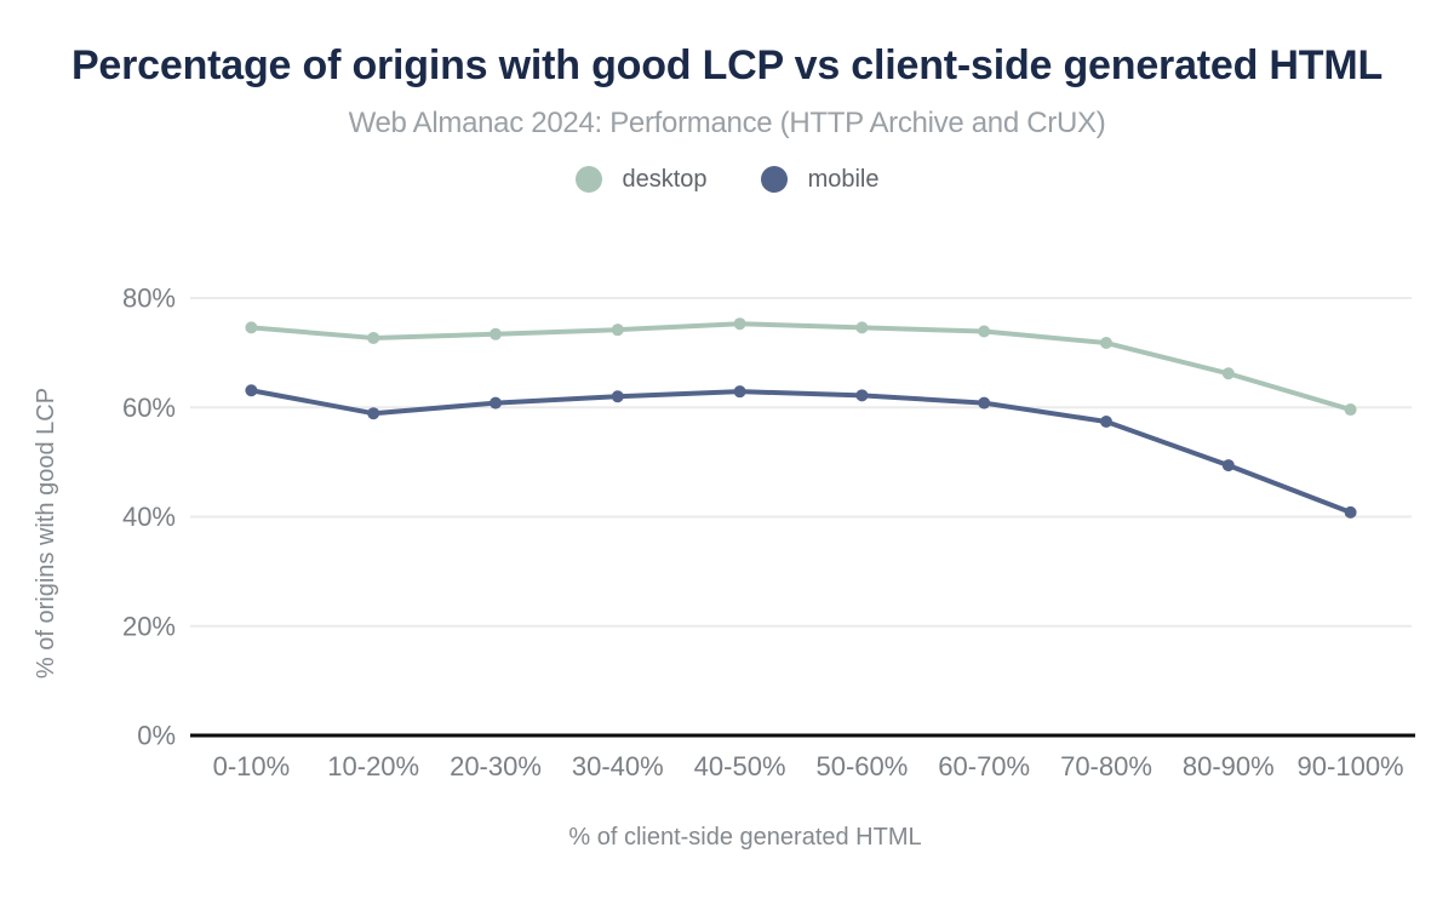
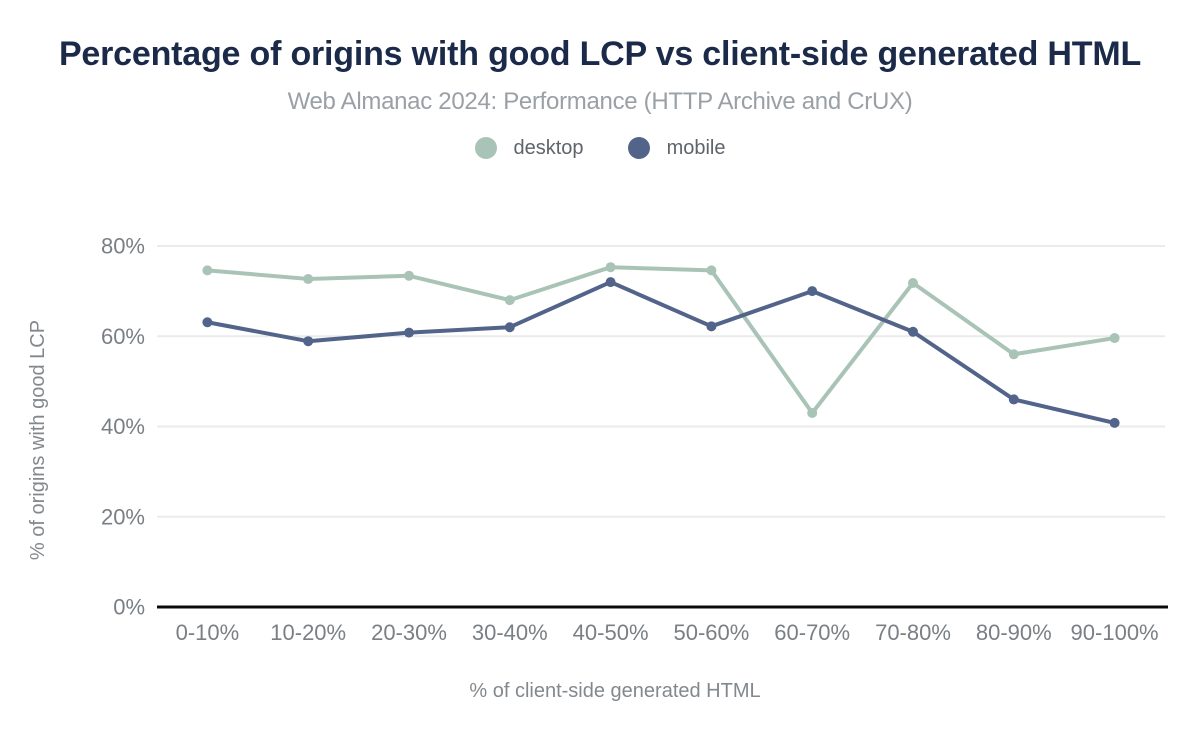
desktop/30-40%: 74% -> 68%
mobile/40-50%: 63% -> 72%
desktop/60-70%: 74% -> 43%
mobile/60-70%: 61% -> 70%
mobile/70-80%: 57% -> 61%
desktop/80-90%: 66% -> 56%
mobile/80-90%: 49% -> 46%
